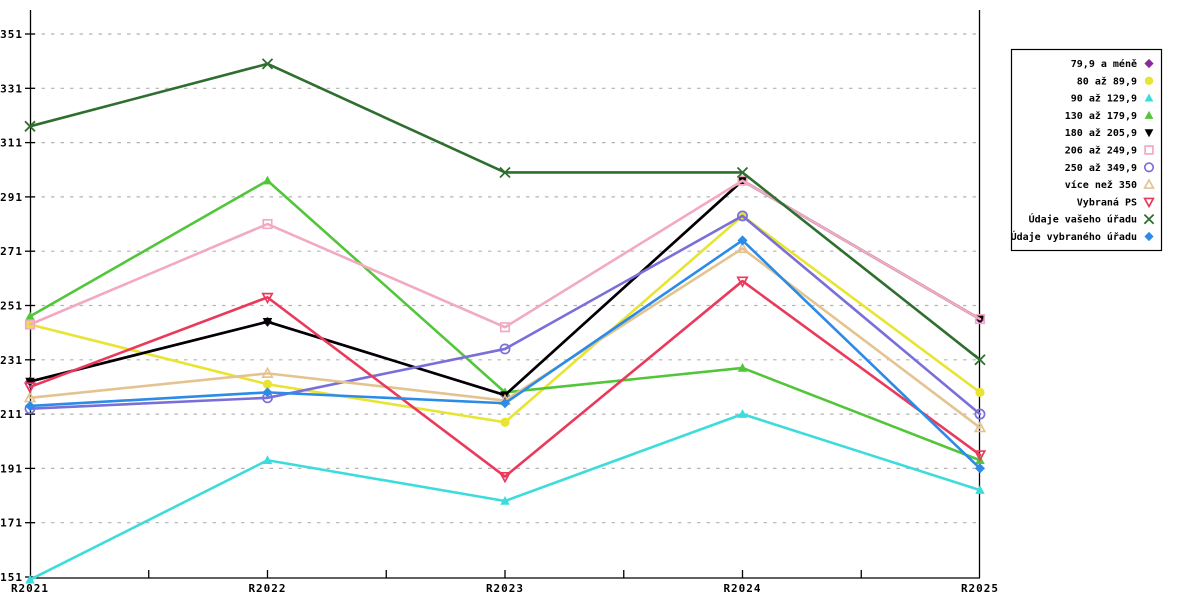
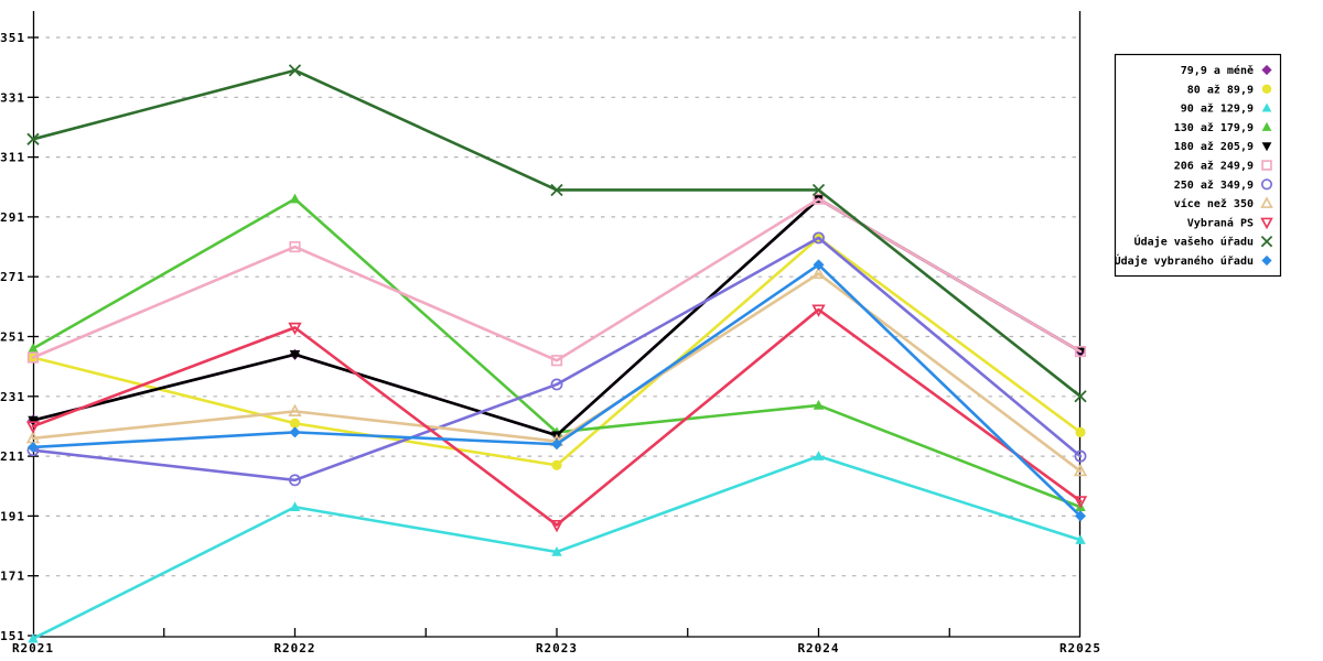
250 až 349,9/R2022: 217 -> 203
